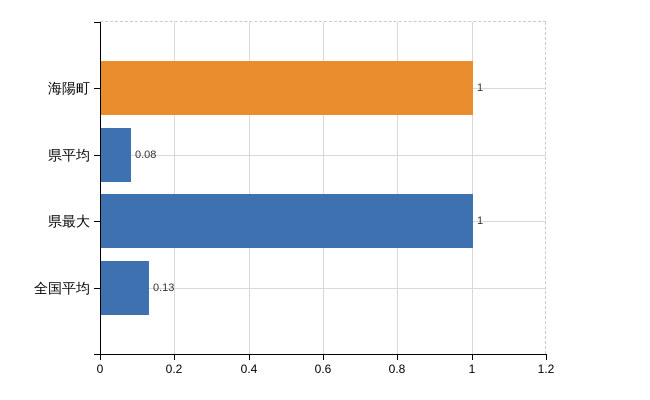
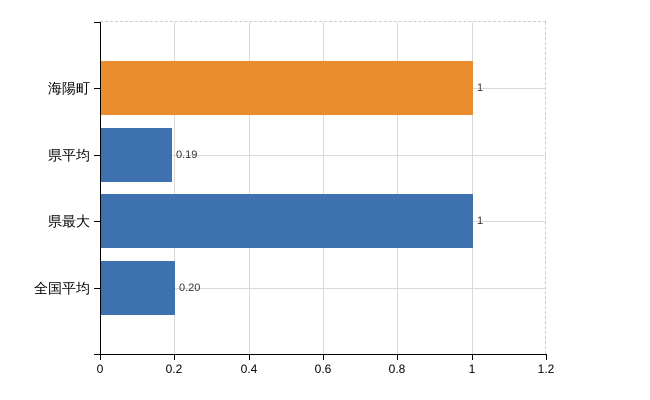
県平均: 0.08 -> 0.19
全国平均: 0.13 -> 0.20
